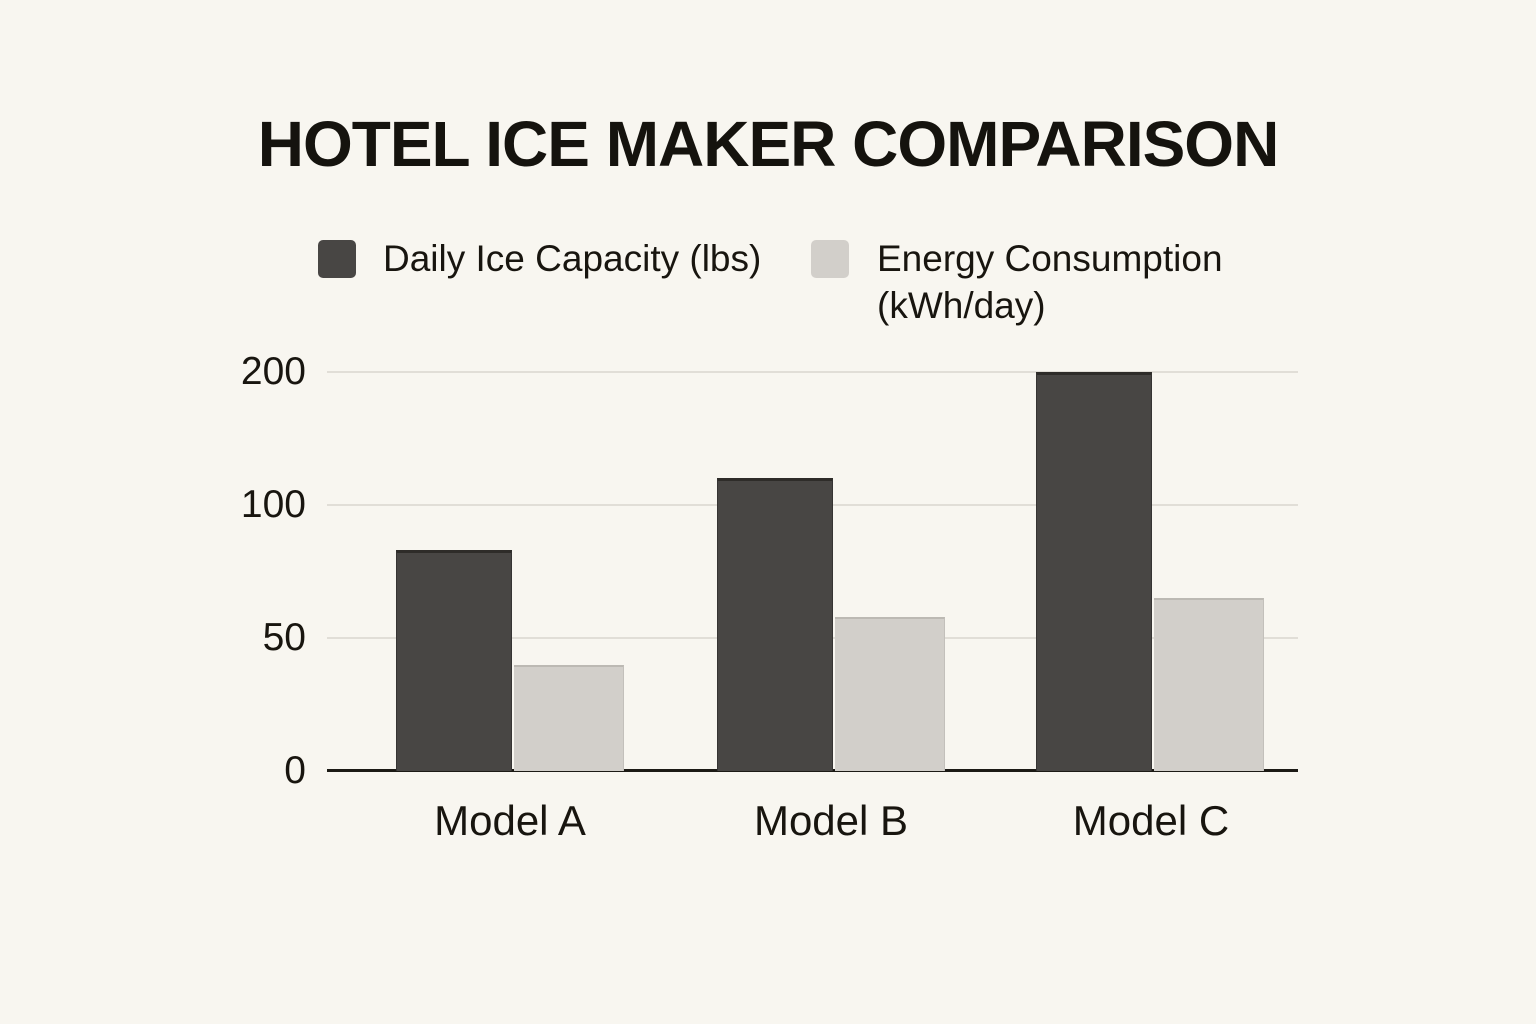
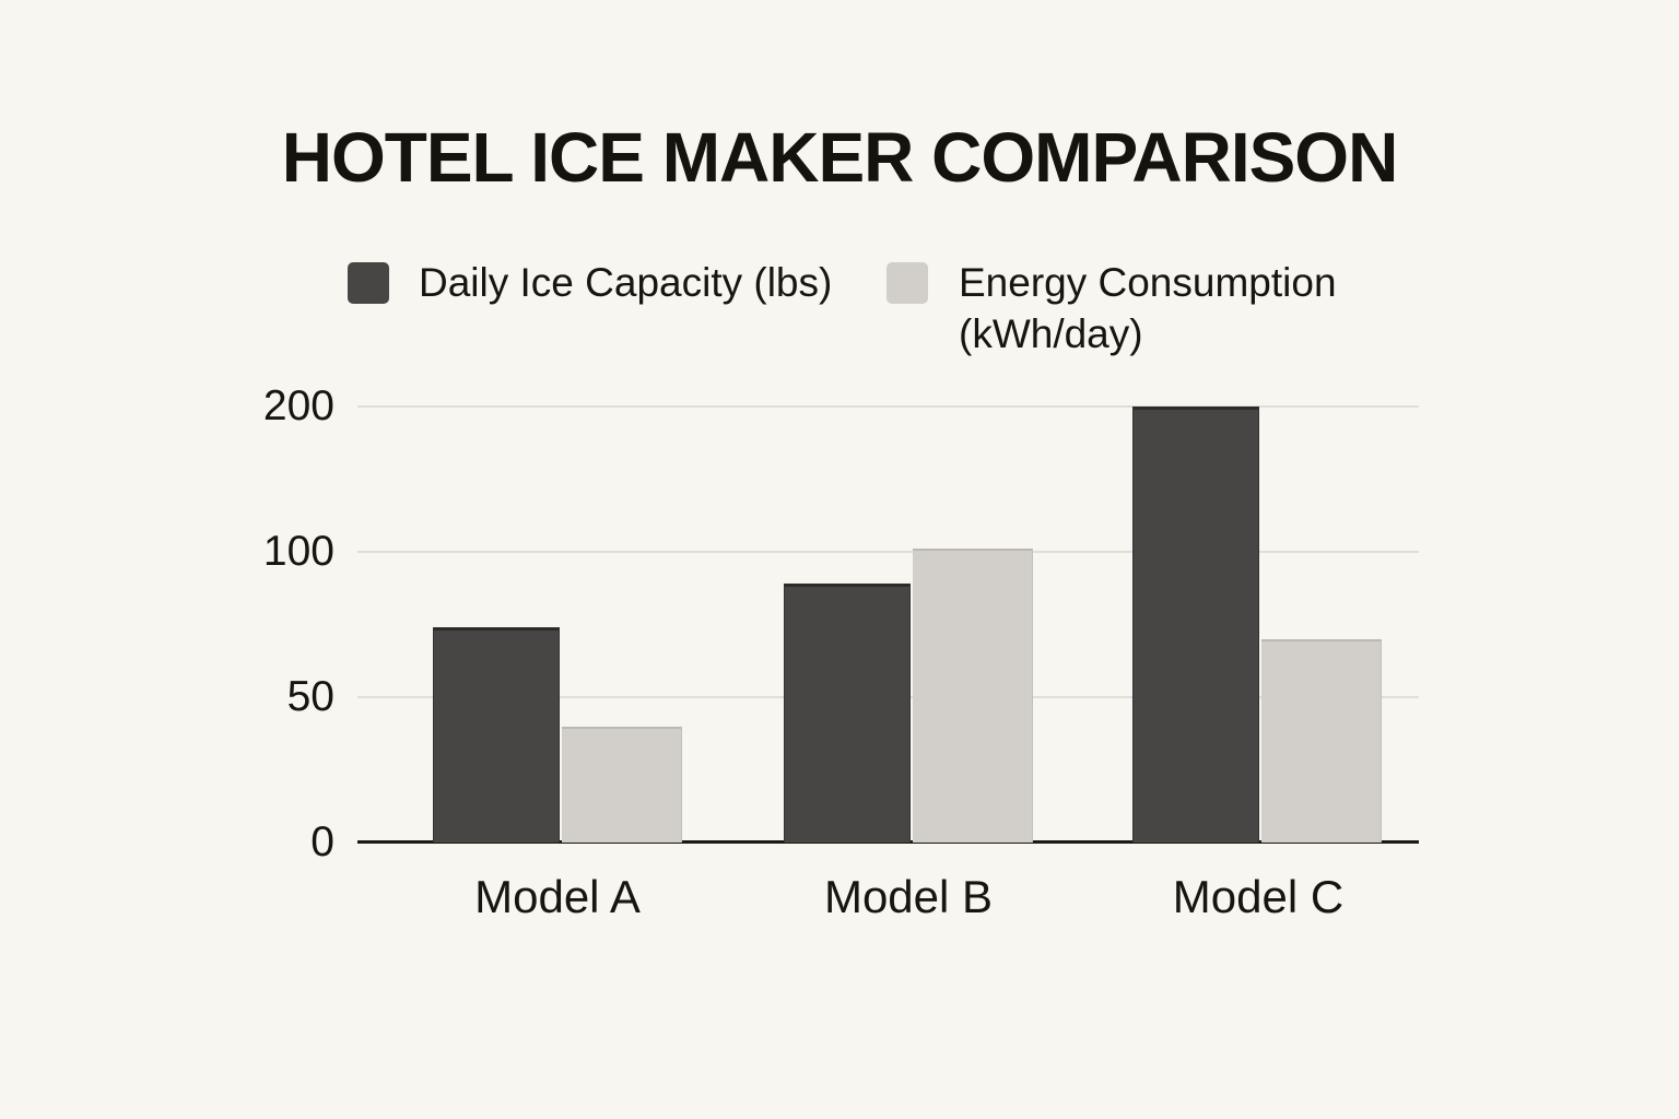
Daily Ice Capacity (lbs)/Model A: 83 -> 74
Daily Ice Capacity (lbs)/Model B: 120 -> 89
Energy Consumption (kWh/day)/Model B: 58 -> 102
Energy Consumption (kWh/day)/Model C: 65 -> 70
